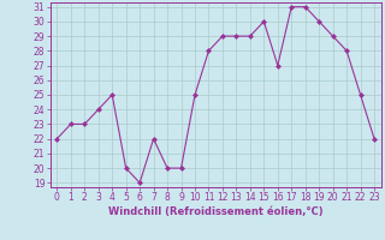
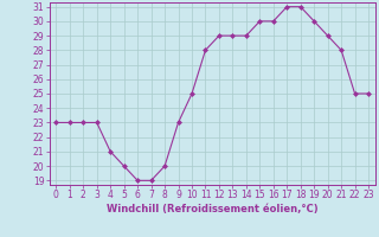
0: 22 -> 23
3: 24 -> 23
4: 25 -> 21
7: 22 -> 19
9: 20 -> 23
16: 27 -> 30
23: 22 -> 25
